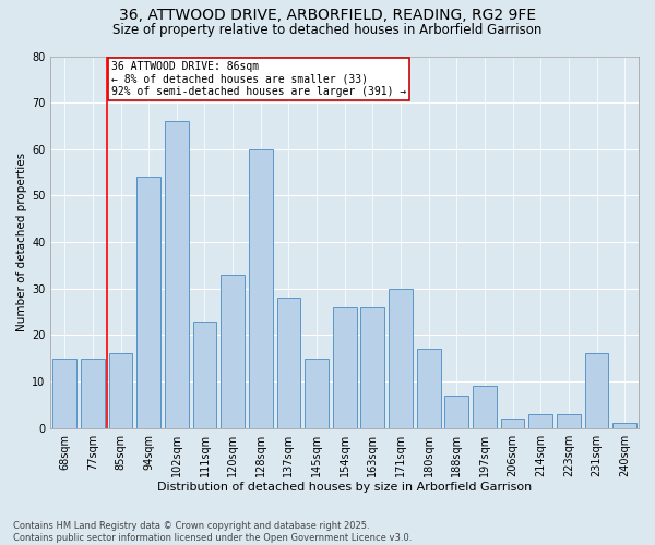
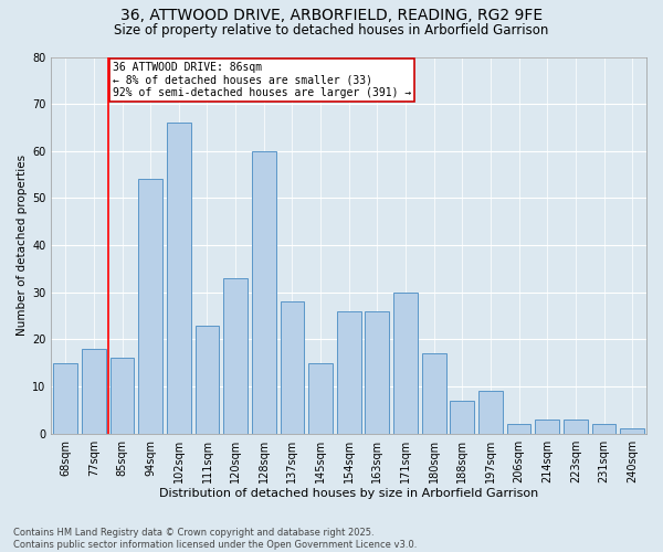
77sqm: 15 -> 18
231sqm: 16 -> 2
